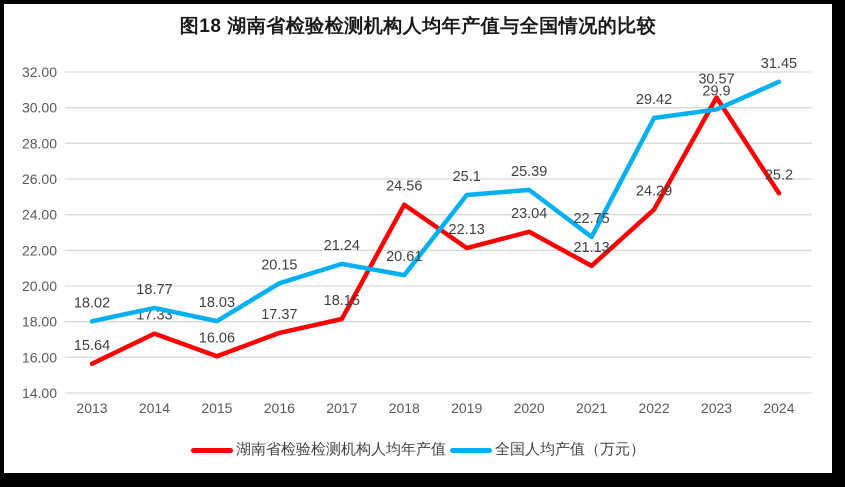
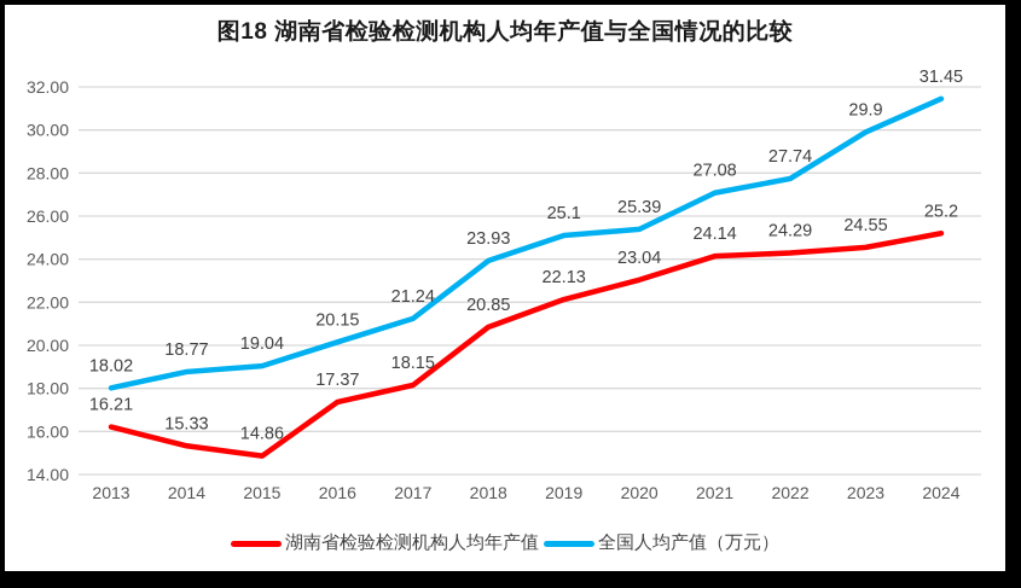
湖南省检验检测机构人均年产值/2013: 15.64 -> 16.21
湖南省检验检测机构人均年产值/2014: 17.33 -> 15.33
湖南省检验检测机构人均年产值/2015: 16.06 -> 14.86
全国人均产值（万元）/2015: 18.03 -> 19.04
湖南省检验检测机构人均年产值/2018: 24.56 -> 20.85
全国人均产值（万元）/2018: 20.61 -> 23.93
湖南省检验检测机构人均年产值/2021: 21.13 -> 24.14
全国人均产值（万元）/2021: 22.75 -> 27.08
全国人均产值（万元）/2022: 29.42 -> 27.74
湖南省检验检测机构人均年产值/2023: 30.57 -> 24.55
